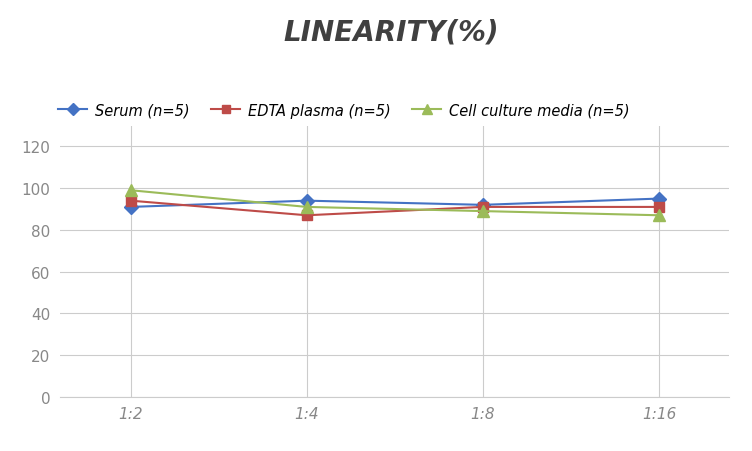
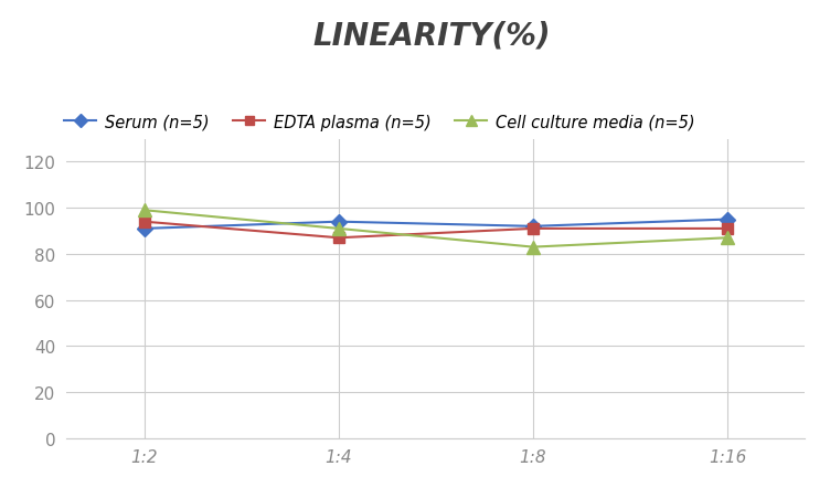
Cell culture media (n=5)/1:8: 89 -> 83
